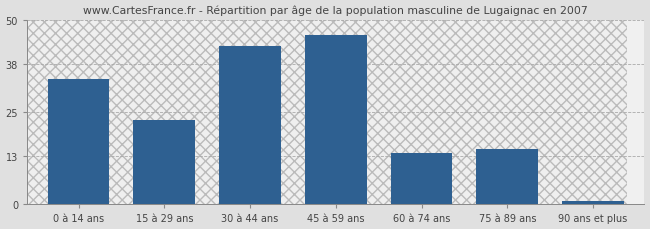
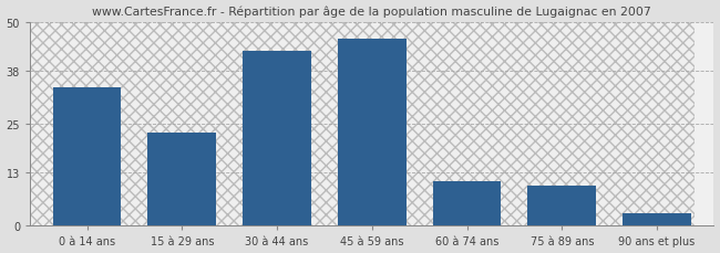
60 à 74 ans: 14 -> 11
75 à 89 ans: 15 -> 10
90 ans et plus: 1 -> 3
